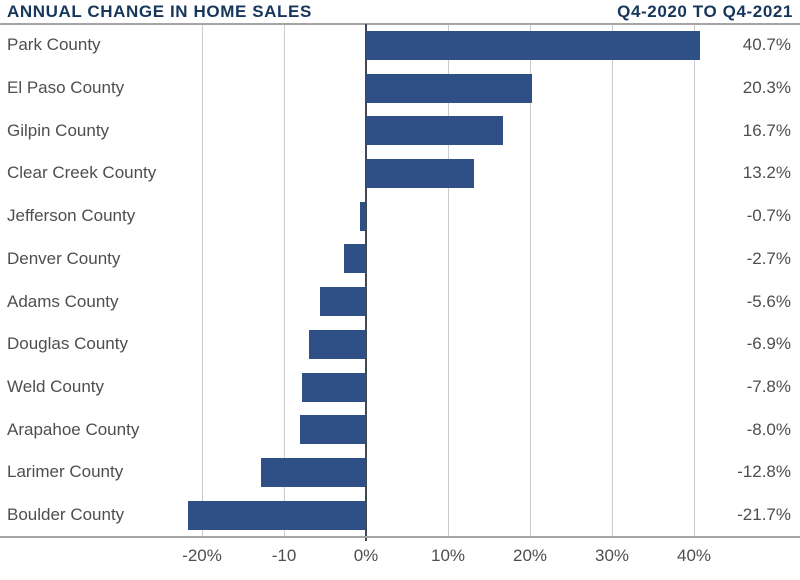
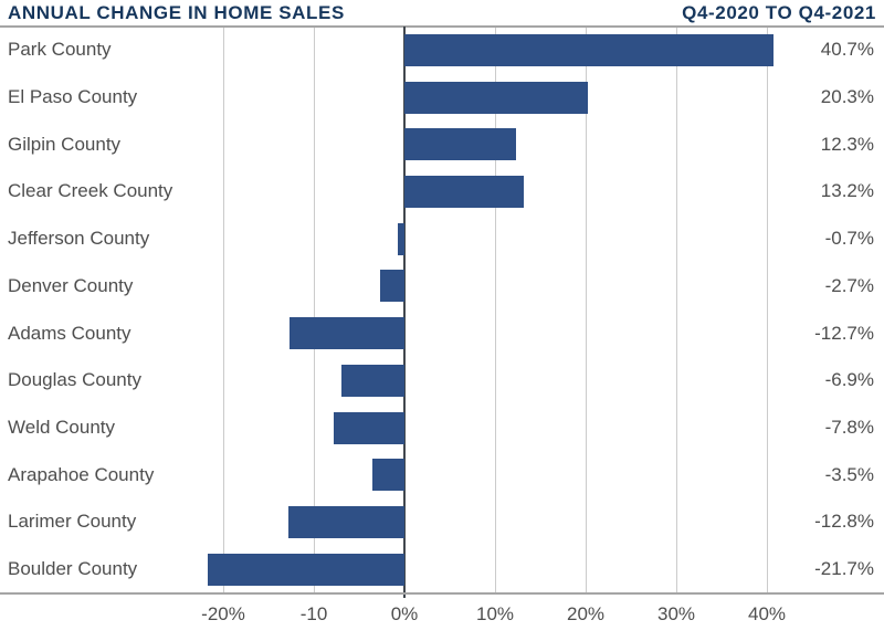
Gilpin County: 16.7% -> 12.3%
Adams County: -5.6% -> -12.7%
Arapahoe County: -8.0% -> -3.5%
